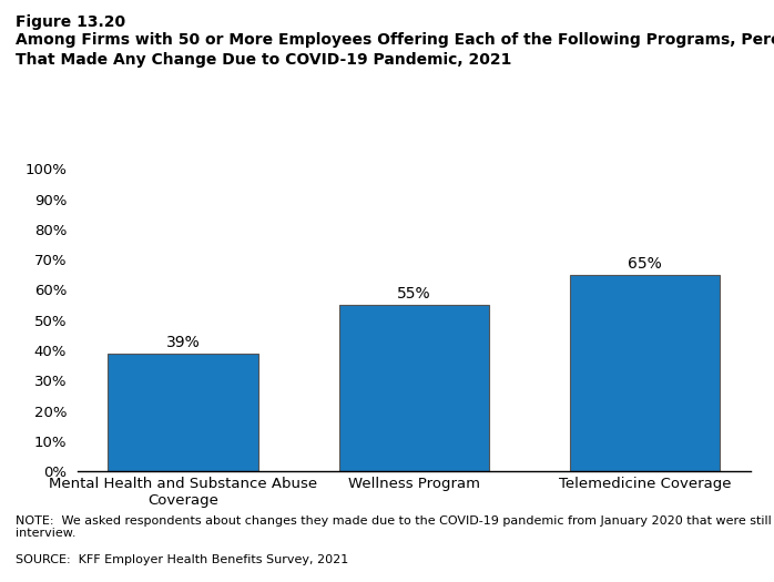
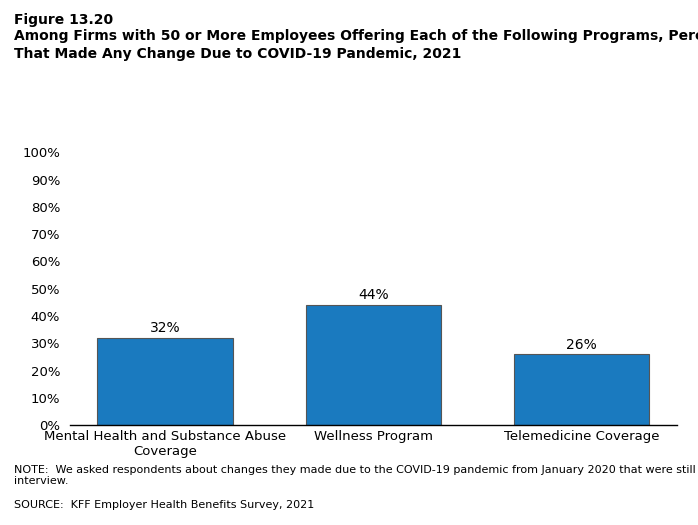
Mental Health and Substance Abuse Coverage: 39% -> 32%
Wellness Program: 55% -> 44%
Telemedicine Coverage: 65% -> 26%
